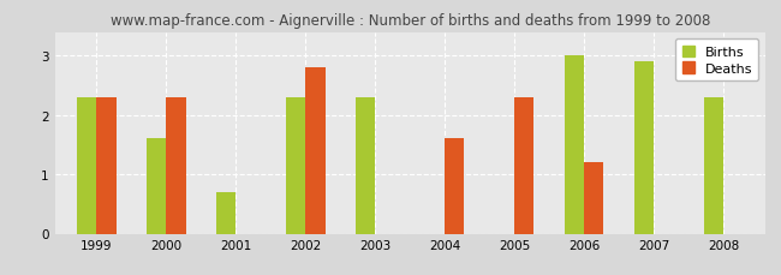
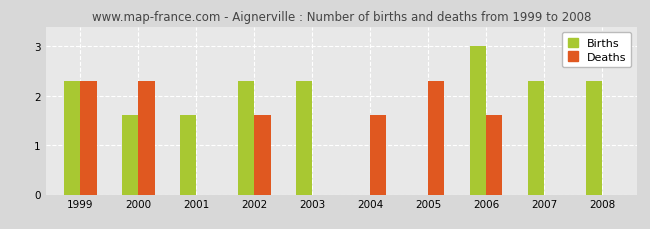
Births/2001: 0.7 -> 1.6
Deaths/2002: 2.8 -> 1.6
Deaths/2006: 1.2 -> 1.6
Births/2007: 2.9 -> 2.3
